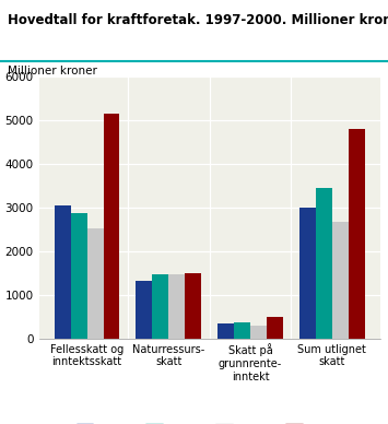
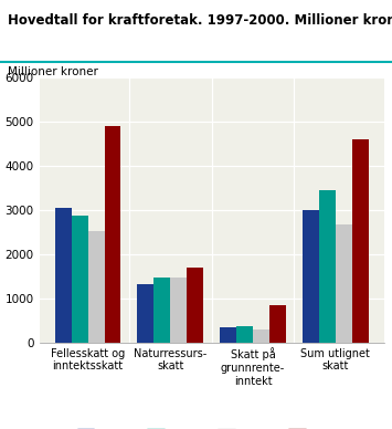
2000/Fellesskatt og inntektsskatt: 5150 -> 4900
2000/Naturressurs- skatt: 1510 -> 1700
2000/Skatt på grunnrente- inntekt: 500 -> 850
2000/Sum utlignet skatt: 4800 -> 4600
